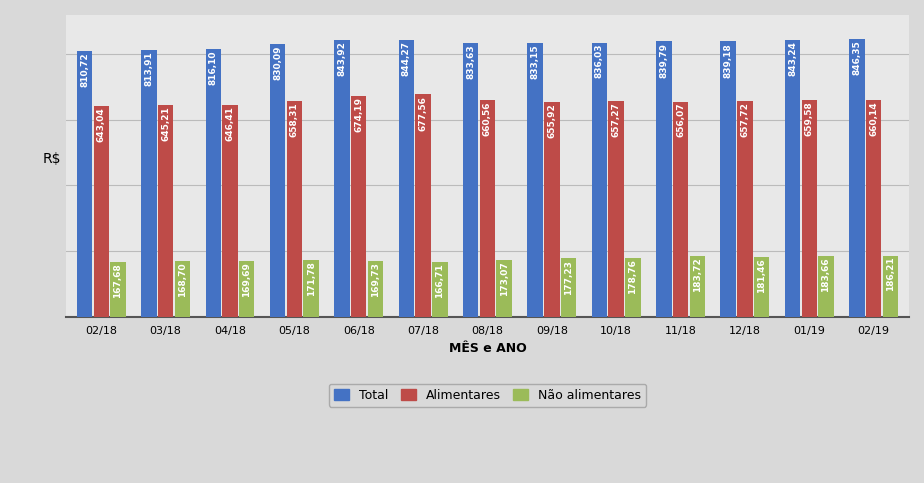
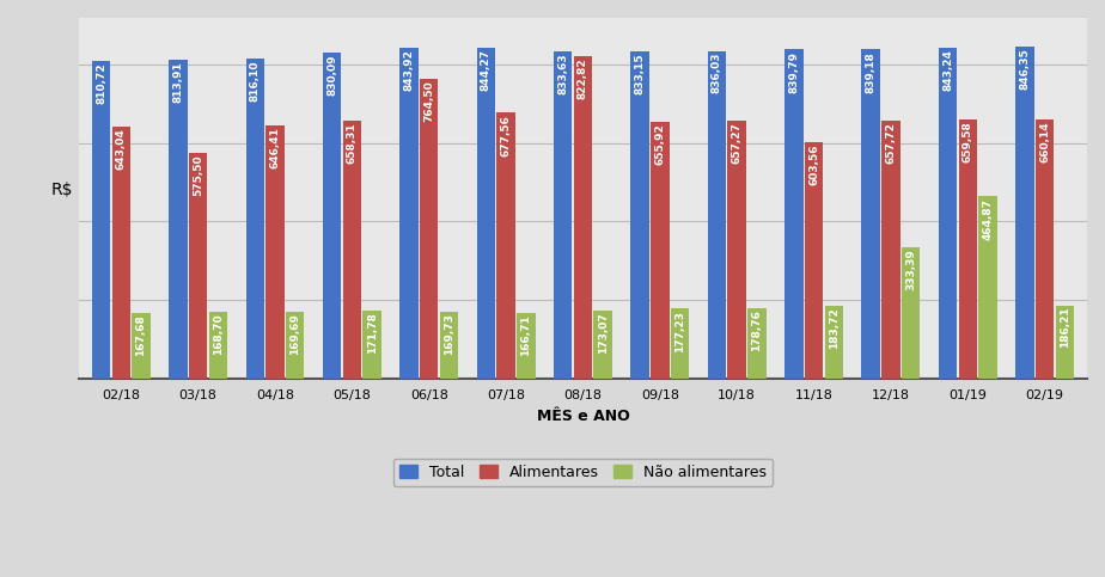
Alimentares/03/18: 645,21 -> 575,50
Alimentares/06/18: 674,19 -> 764,50
Alimentares/08/18: 660,56 -> 822,82
Alimentares/11/18: 656,07 -> 603,56
Não alimentares/12/18: 181,46 -> 333,39
Não alimentares/01/19: 183,66 -> 464,87
